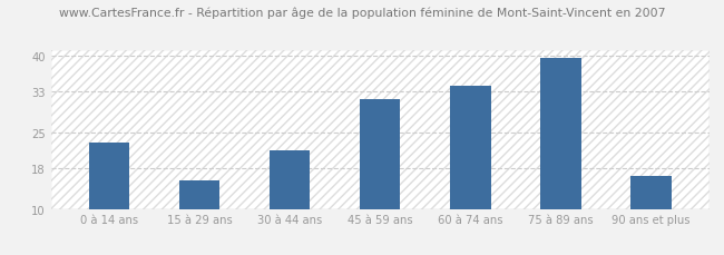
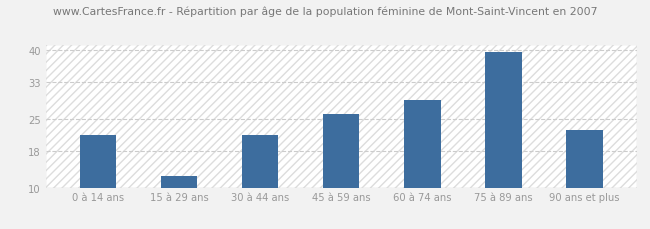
0 à 14 ans: 23.0 -> 21.5
15 à 29 ans: 15.5 -> 12.5
45 à 59 ans: 31.5 -> 26.0
60 à 74 ans: 34.0 -> 29.0
90 ans et plus: 16.5 -> 22.5
